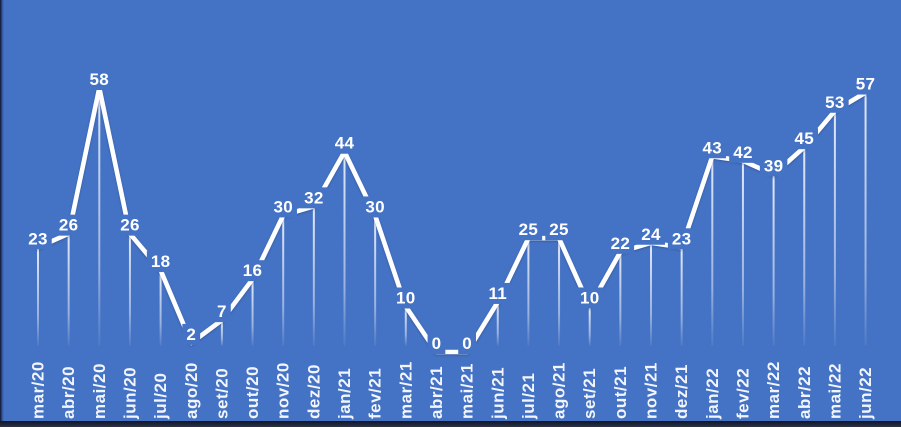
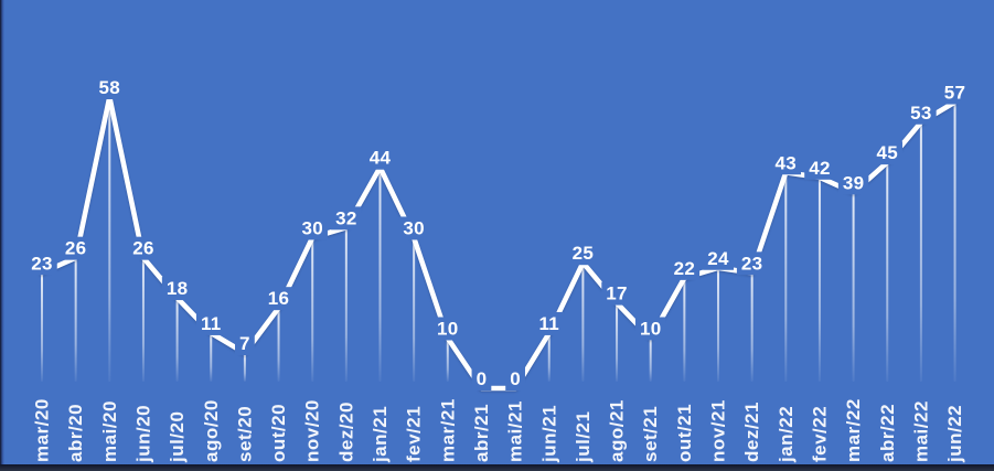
ago/20: 2 -> 11
ago/21: 25 -> 17
